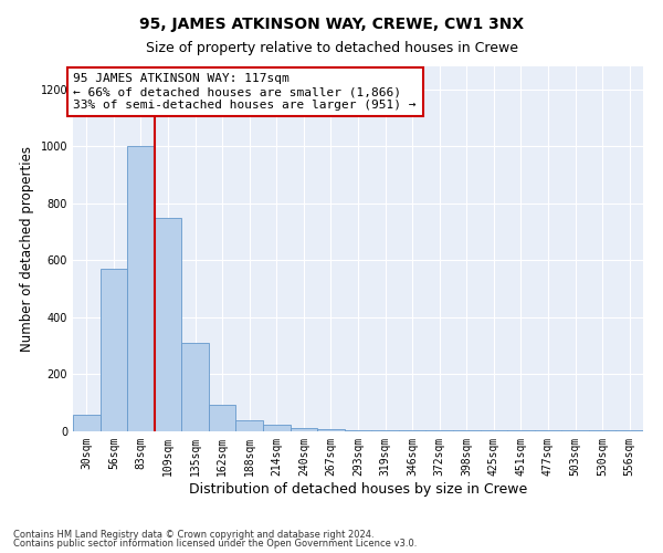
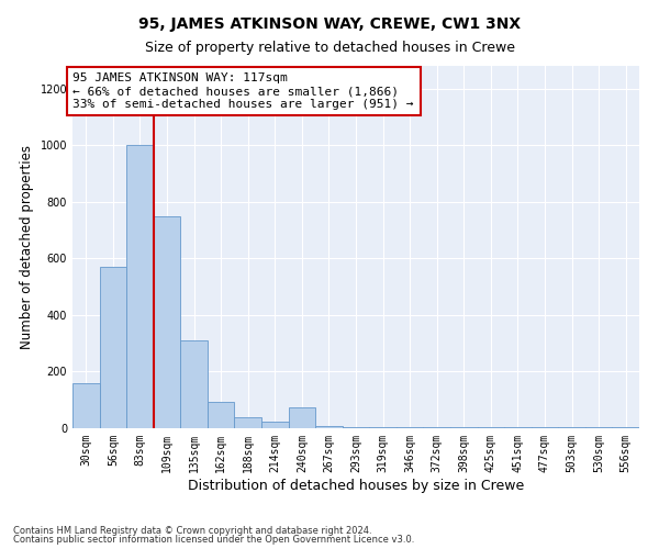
30sqm: 60 -> 160
240sqm: 13 -> 75
